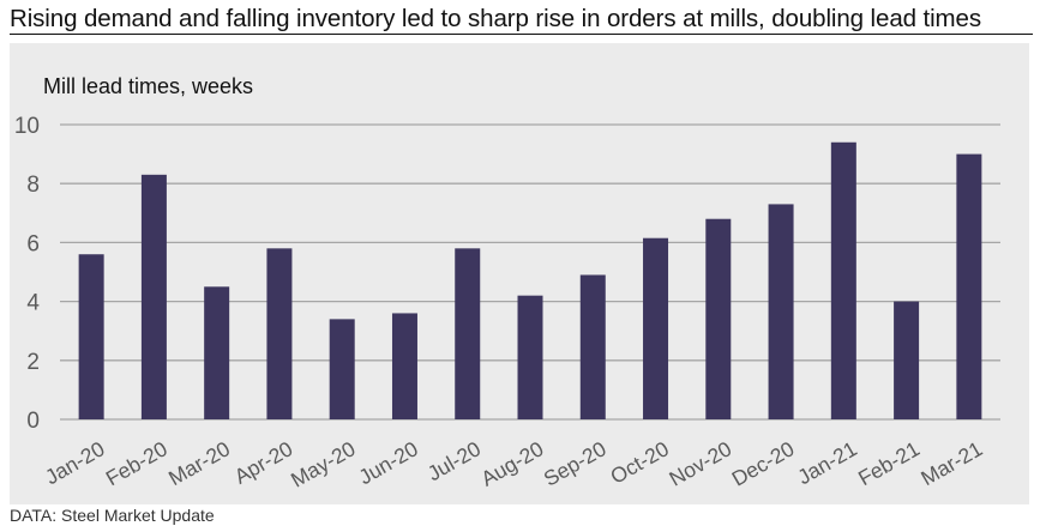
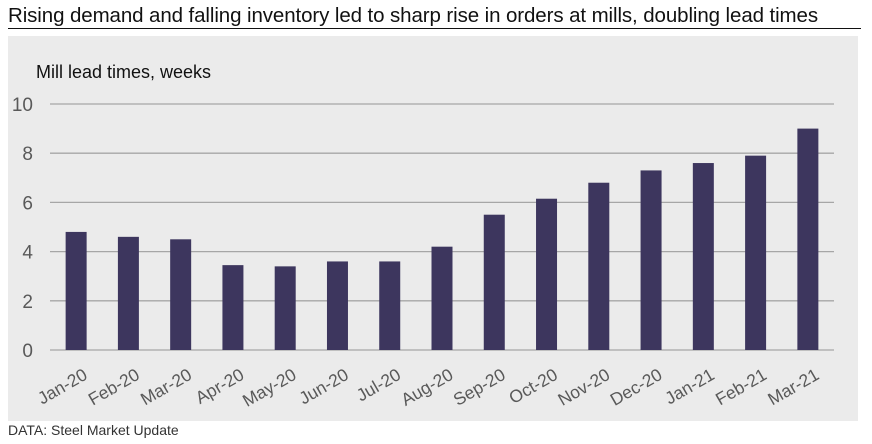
Jan-20: 5.6 -> 4.8
Feb-20: 8.3 -> 4.6
Apr-20: 5.8 -> 3.5
Jul-20: 5.8 -> 3.6
Sep-20: 4.9 -> 5.5
Jan-21: 9.4 -> 7.6
Feb-21: 4.0 -> 7.9
